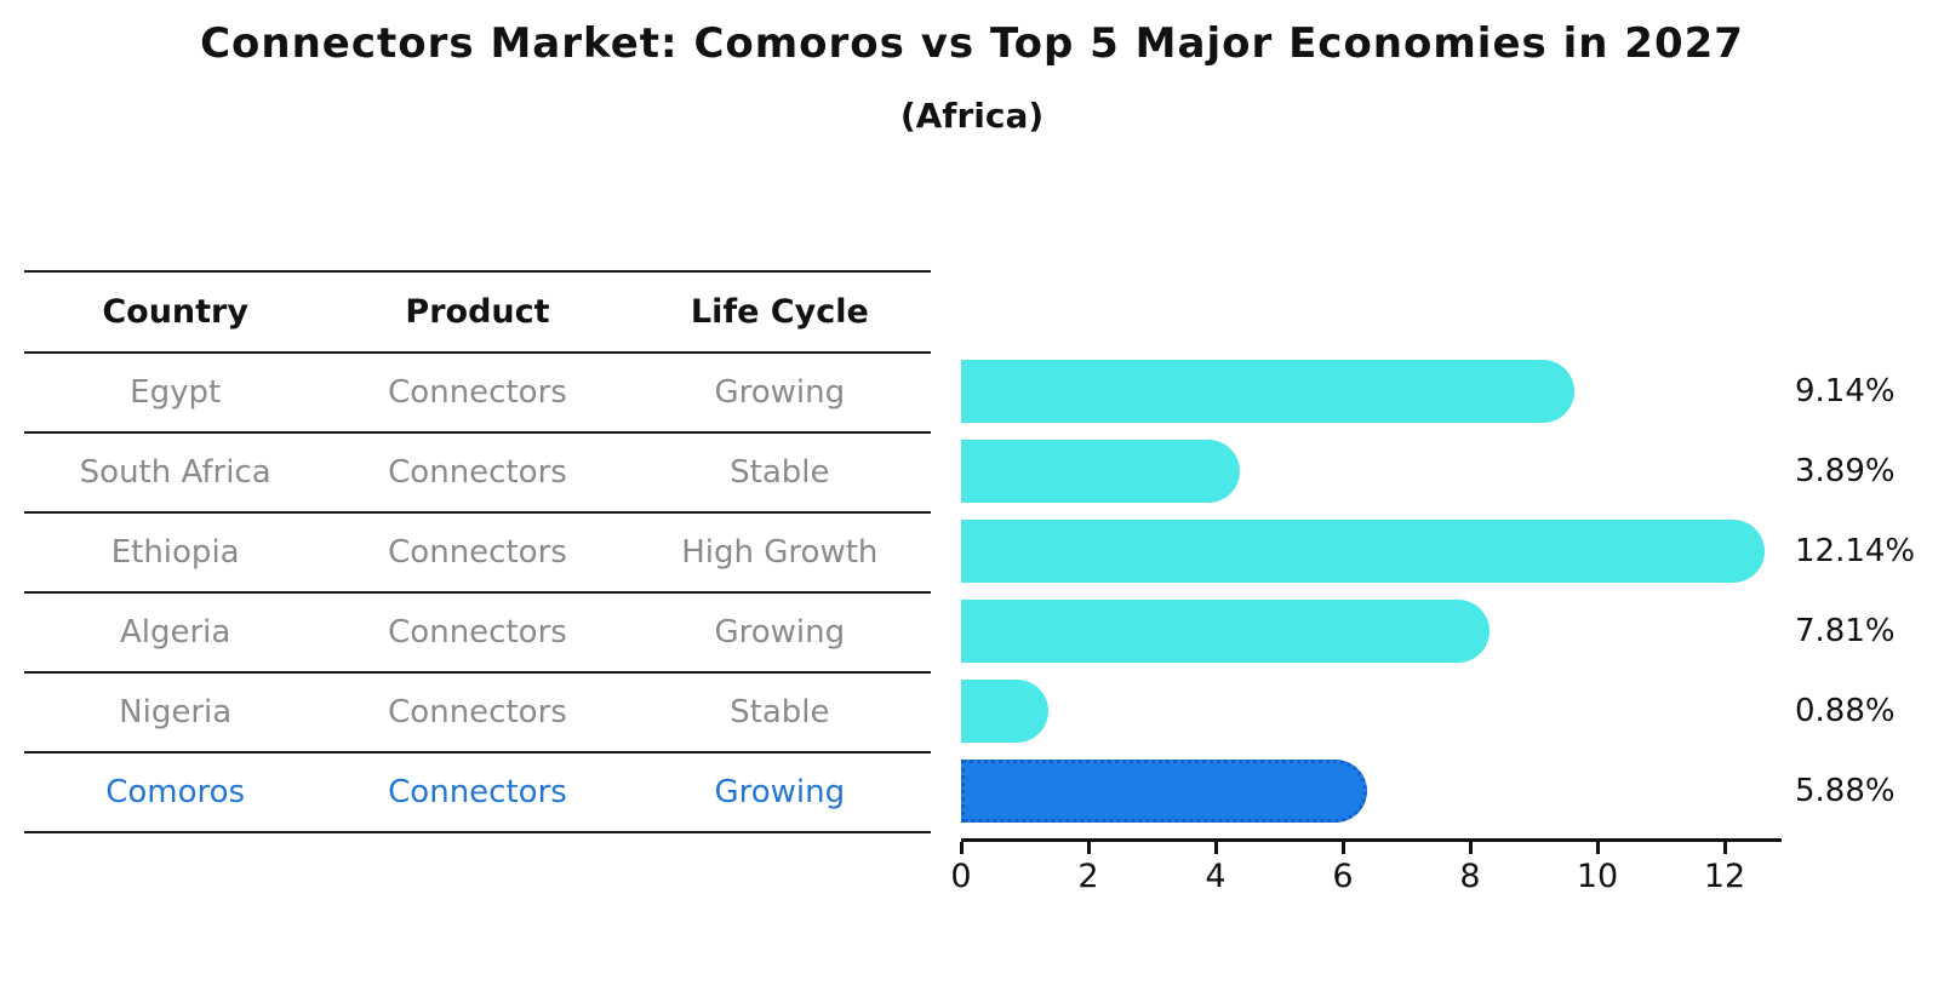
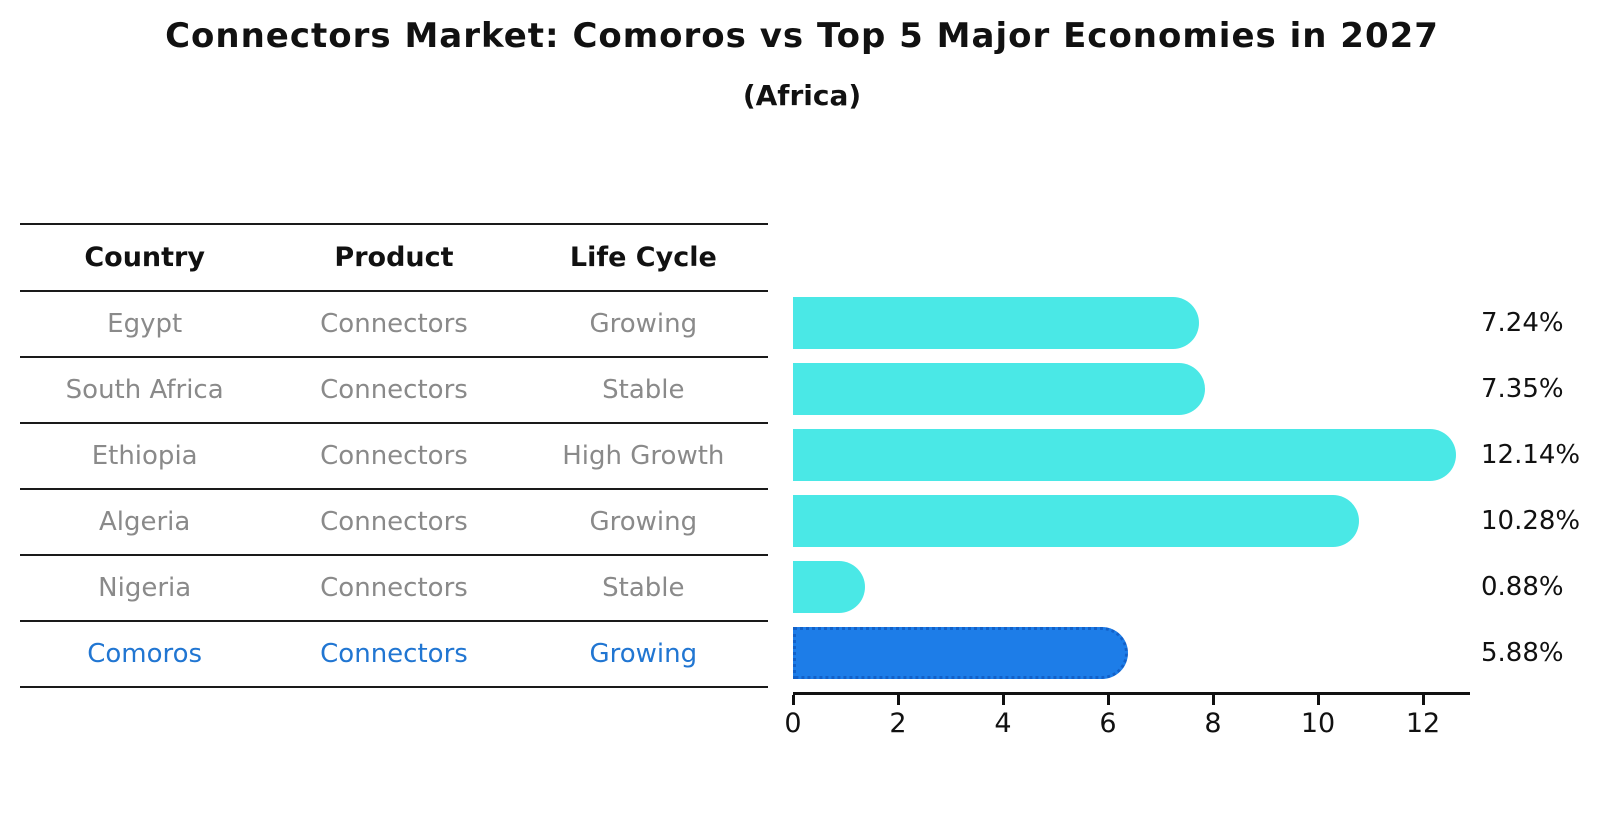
Egypt: 9.14% -> 7.24%
South Africa: 3.89% -> 7.35%
Algeria: 7.81% -> 10.28%
